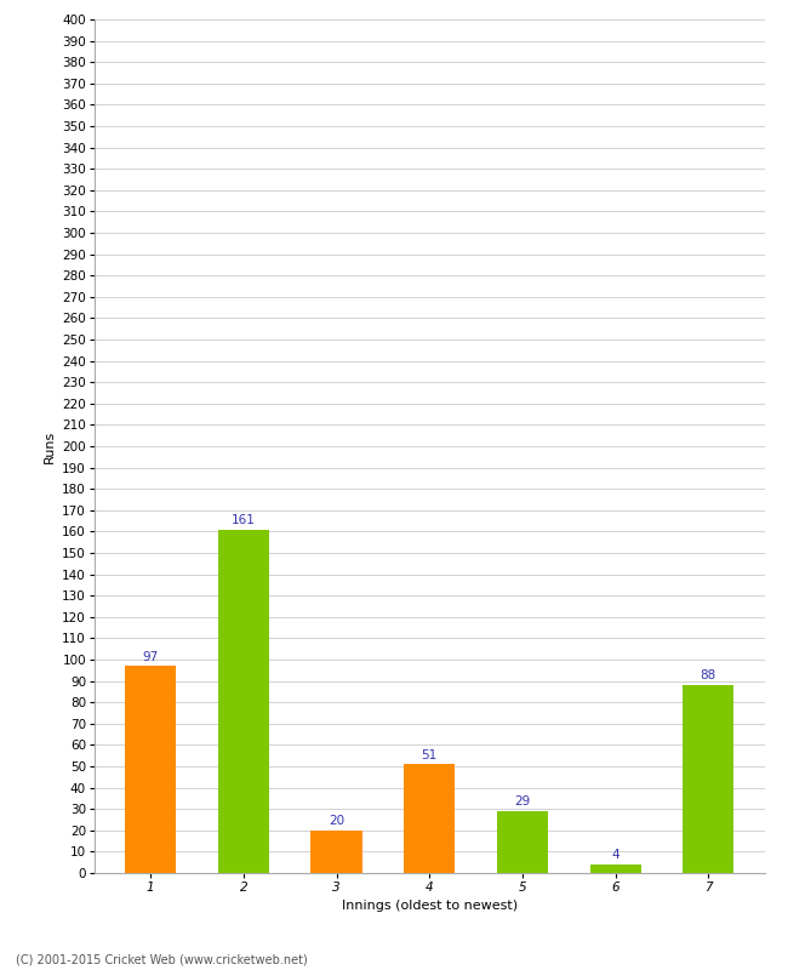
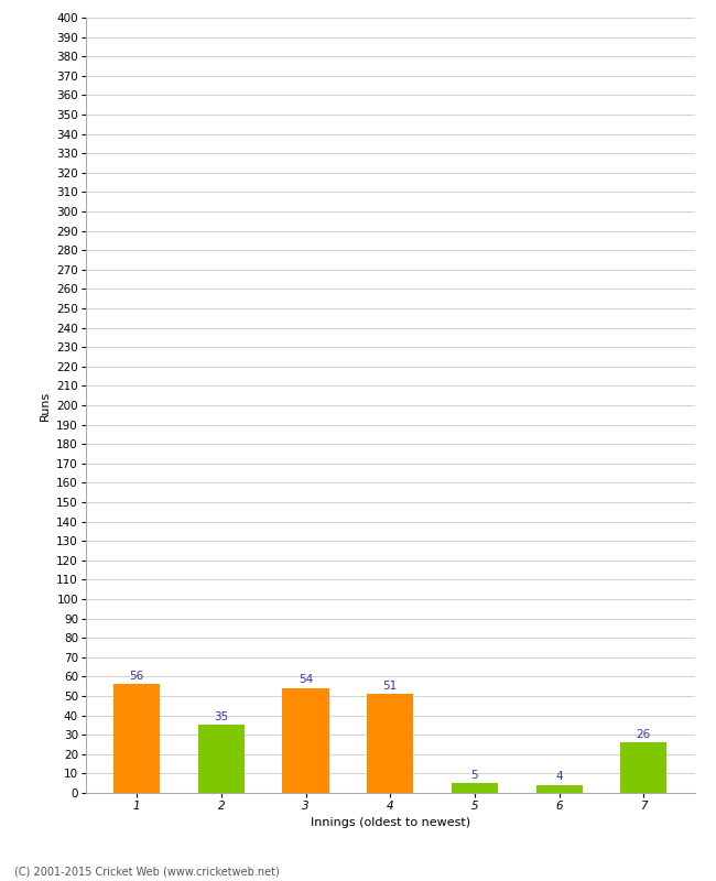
1: 97 -> 56
2: 161 -> 35
3: 20 -> 54
5: 29 -> 5
7: 88 -> 26
